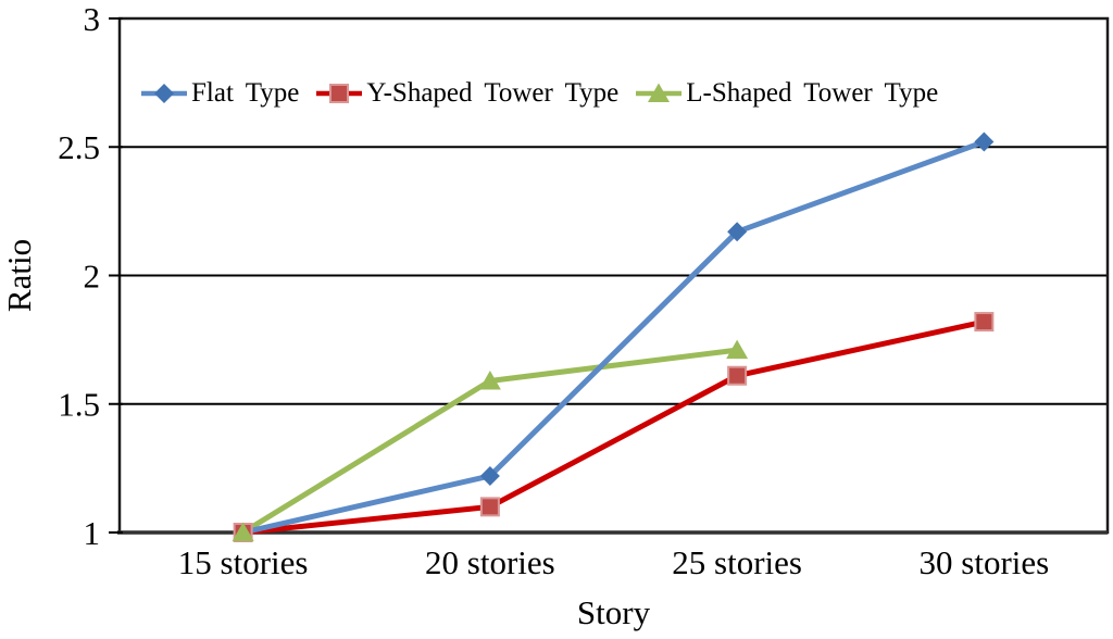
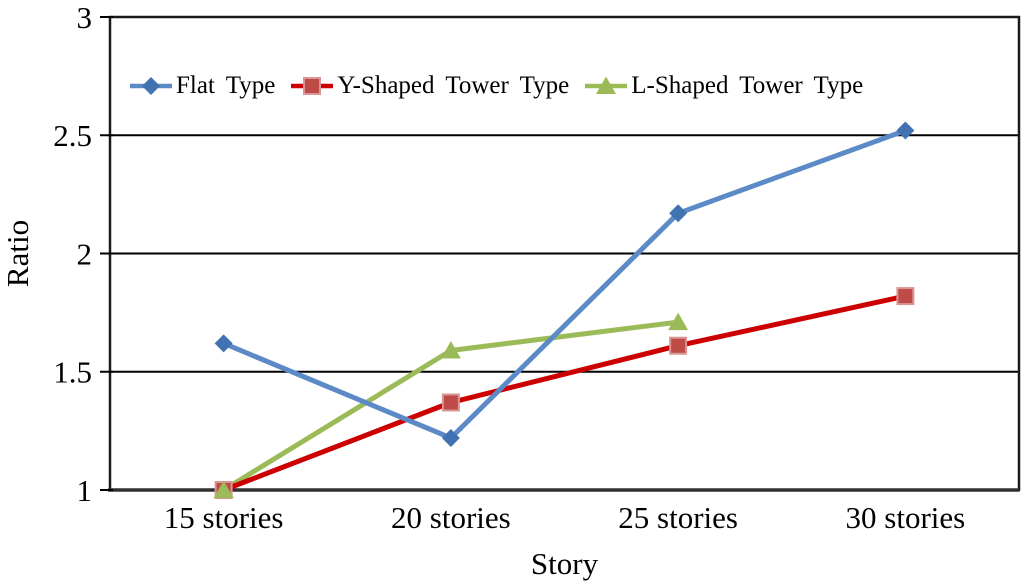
Flat Type/15 stories: 1.00 -> 1.62
Y-Shaped Tower Type/20 stories: 1.10 -> 1.37
